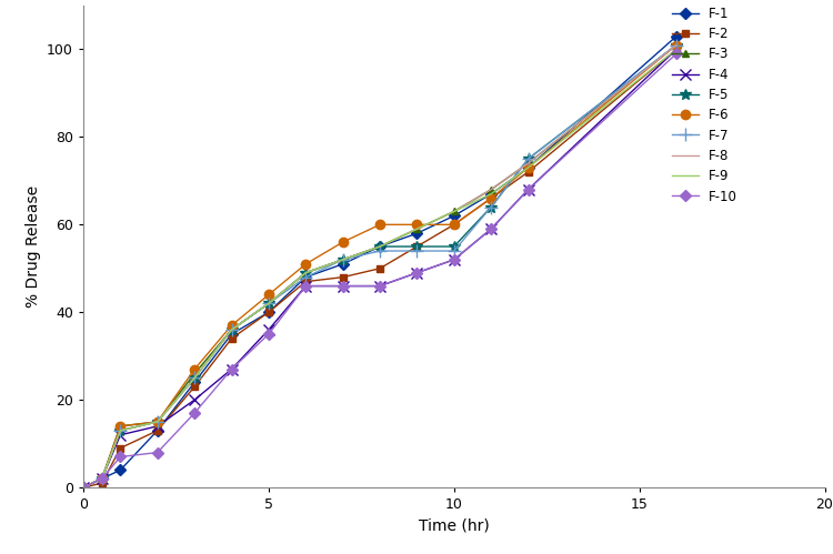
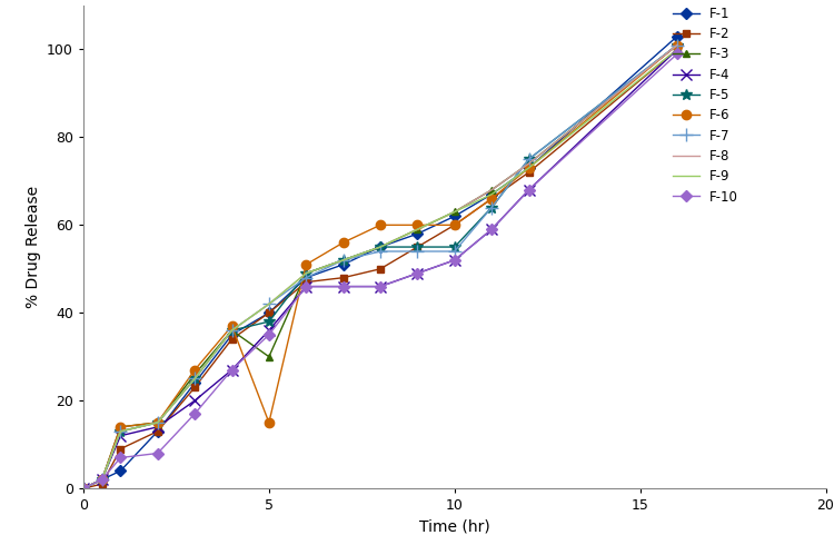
F-3/5: 42 -> 30
F-5/5: 42 -> 38
F-6/5: 44 -> 15
